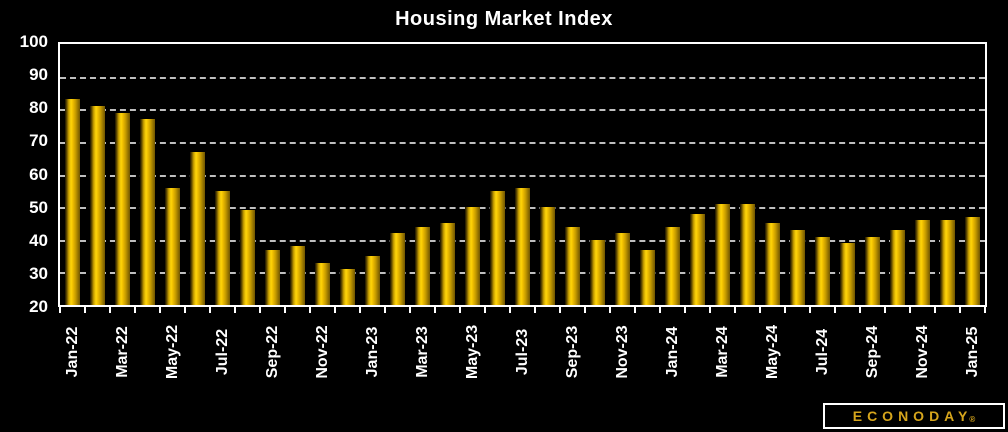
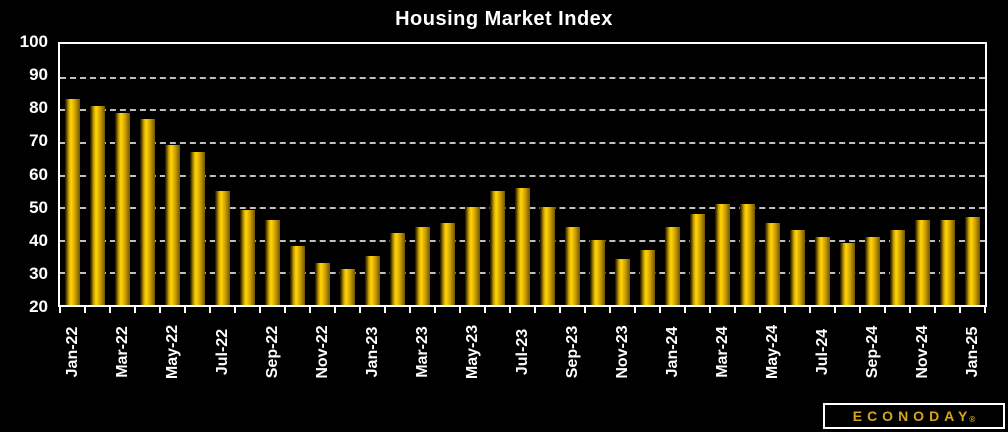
May-22: 56 -> 69
Sep-22: 37 -> 46
Nov-23: 42 -> 34
